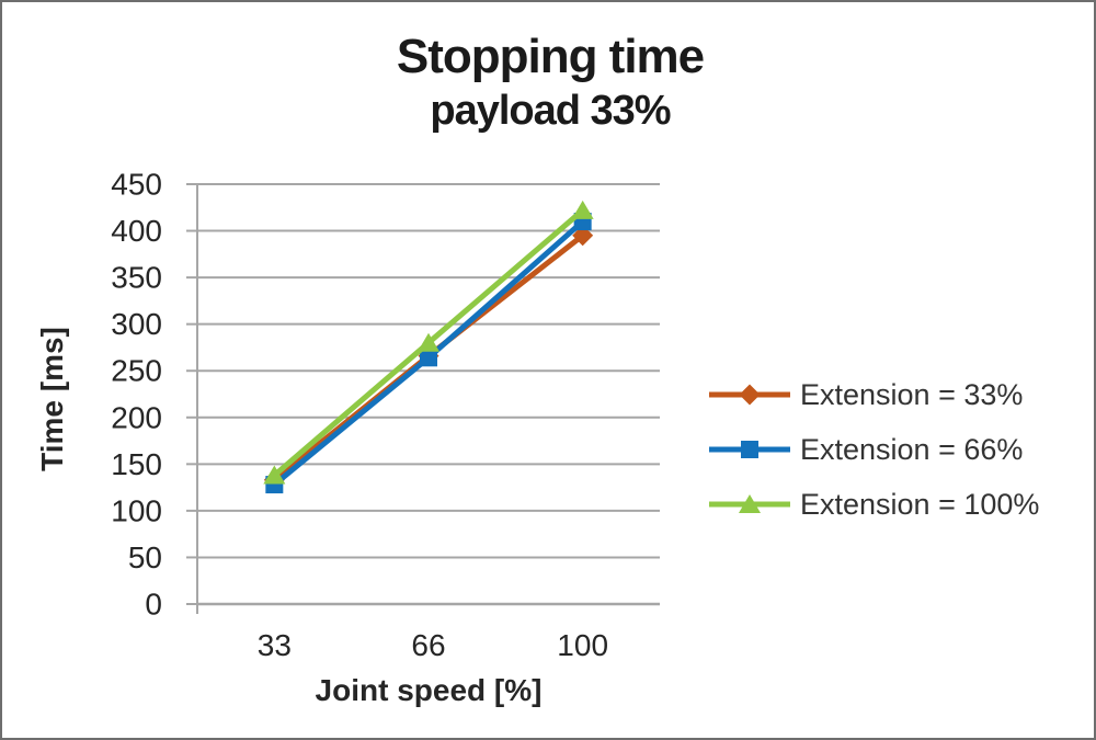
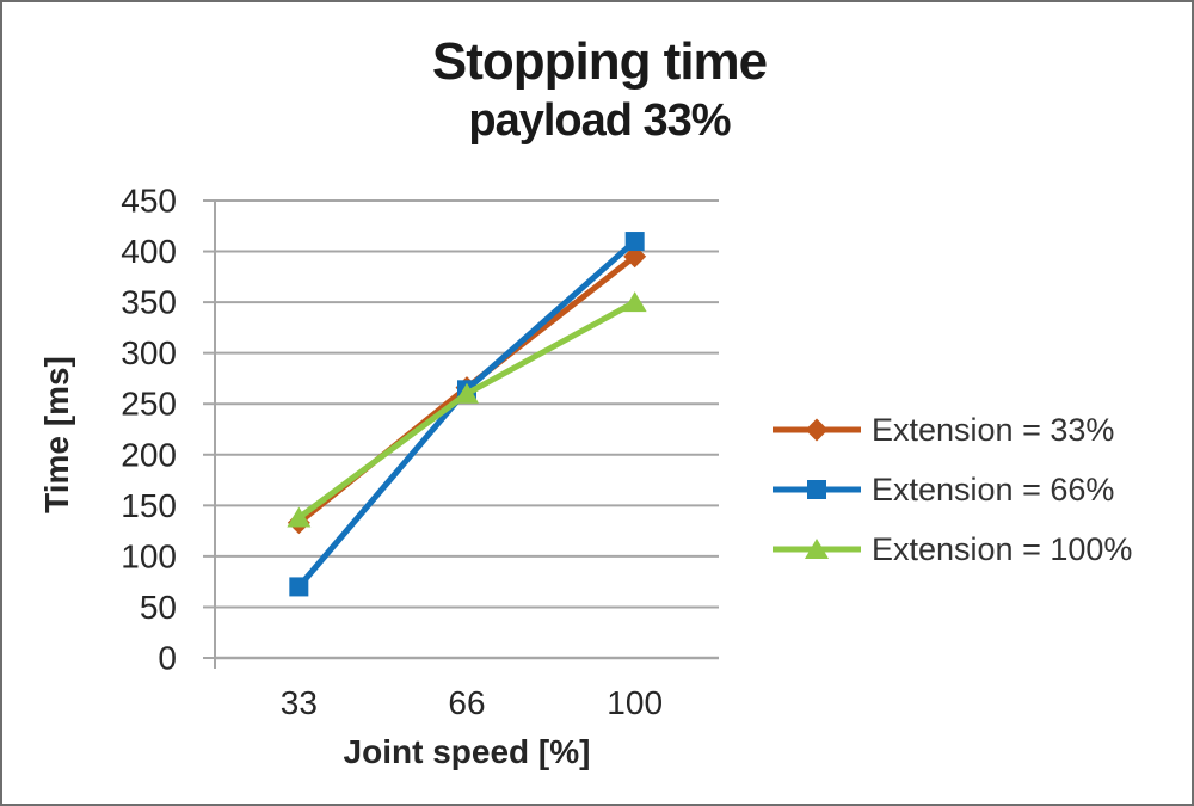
Extension = 66%/33: 130 -> 70
Extension = 100%/66: 280 -> 260
Extension = 100%/100: 420 -> 350
